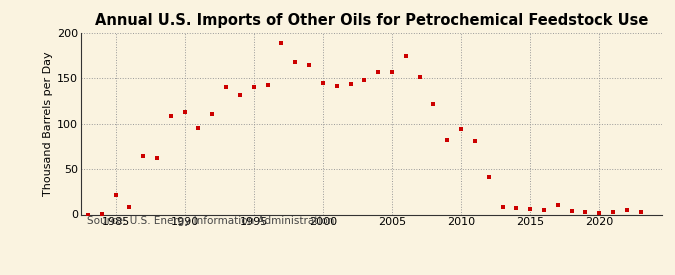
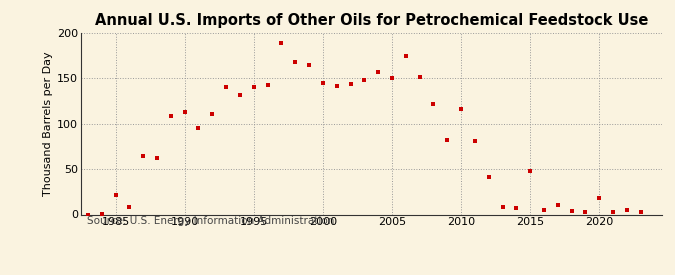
2005: 157 -> 150
2010: 94 -> 116
2015: 6 -> 48
2020: 2 -> 18
